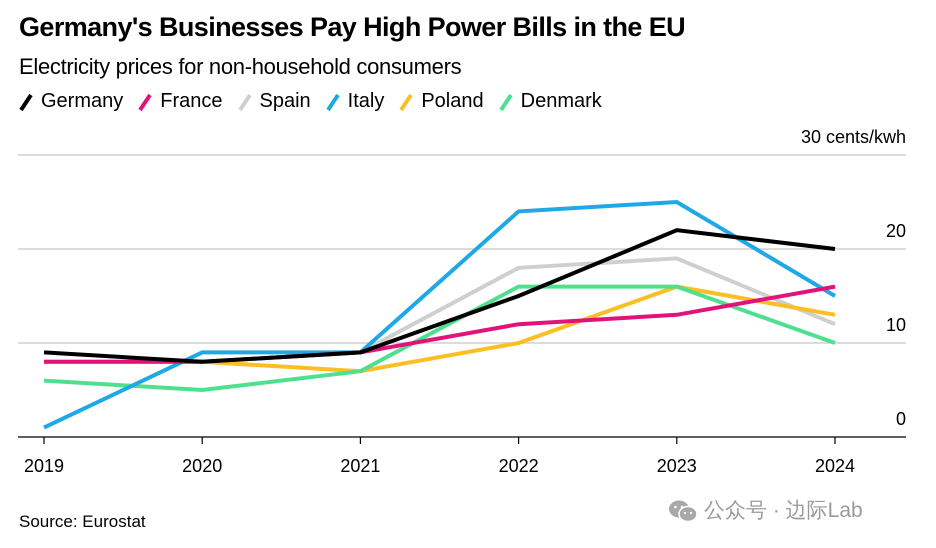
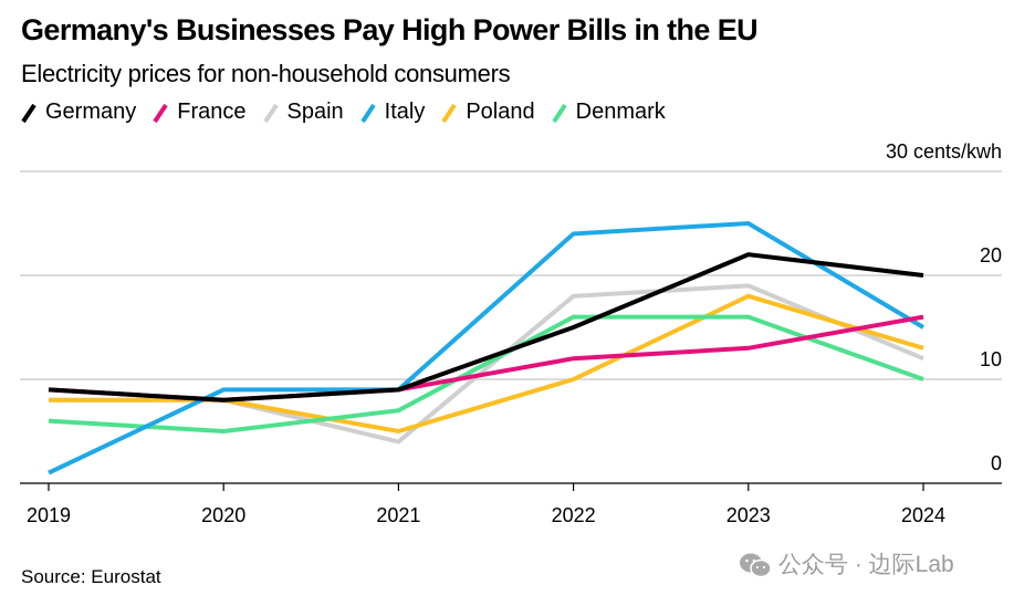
France/2019: 8 -> 9
Spain/2021: 9 -> 4
Poland/2021: 7 -> 5
Poland/2023: 16 -> 18
